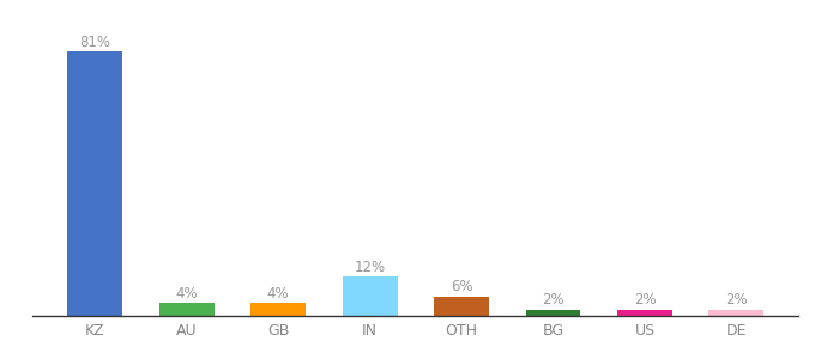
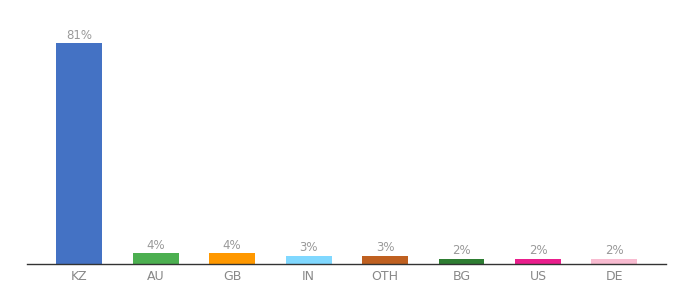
IN: 12% -> 3%
OTH: 6% -> 3%
